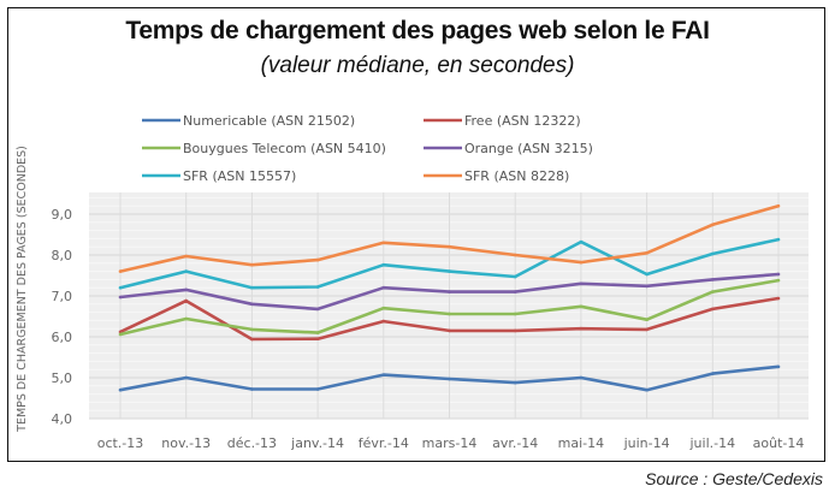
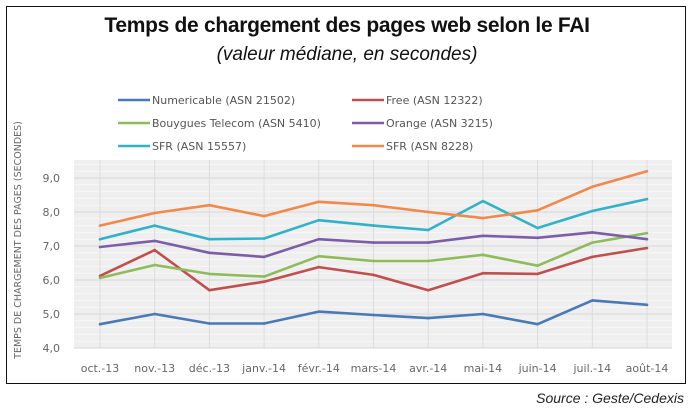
Free (ASN 12322)/déc.-13: 5,9 -> 5,7
SFR (ASN 8228)/déc.-13: 7,8 -> 8,2
Free (ASN 12322)/avr.-14: 6,2 -> 5,7
Numericable (ASN 21502)/juil.-14: 5,1 -> 5,4
Orange (ASN 3215)/août-14: 7,5 -> 7,2
